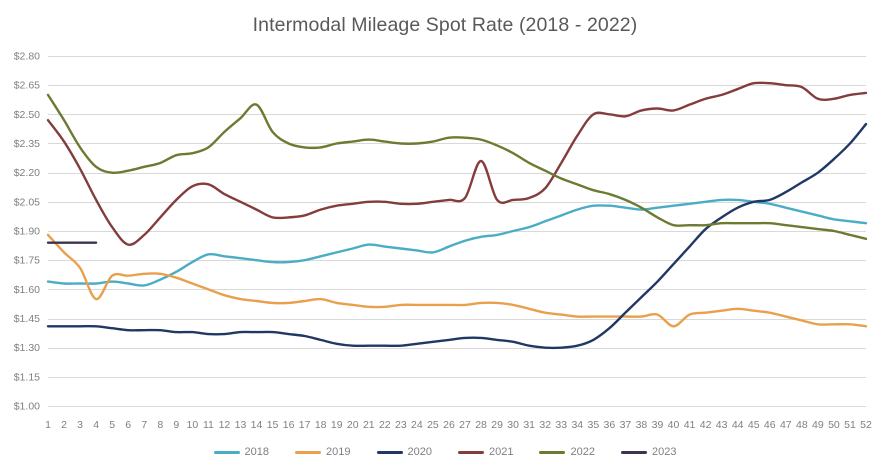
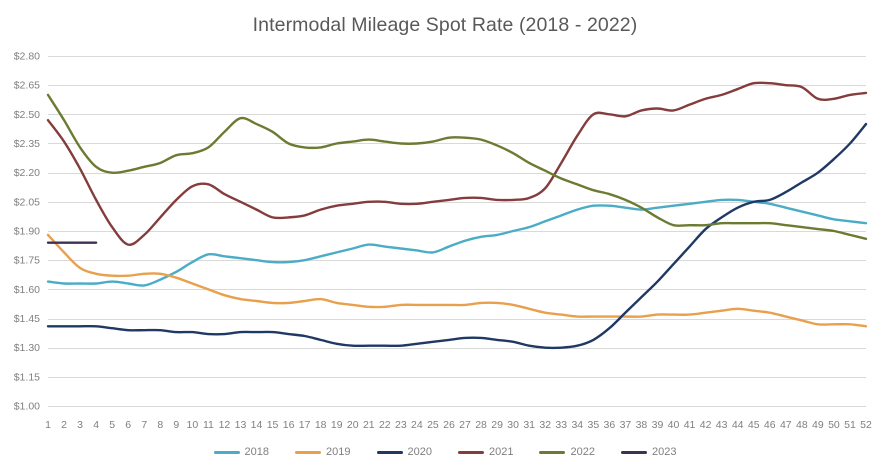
2019/4: $1.55 -> $1.68
2022/14: $2.55 -> $2.45
2021/28: $2.26 -> $2.07
2019/40: $1.41 -> $1.47
